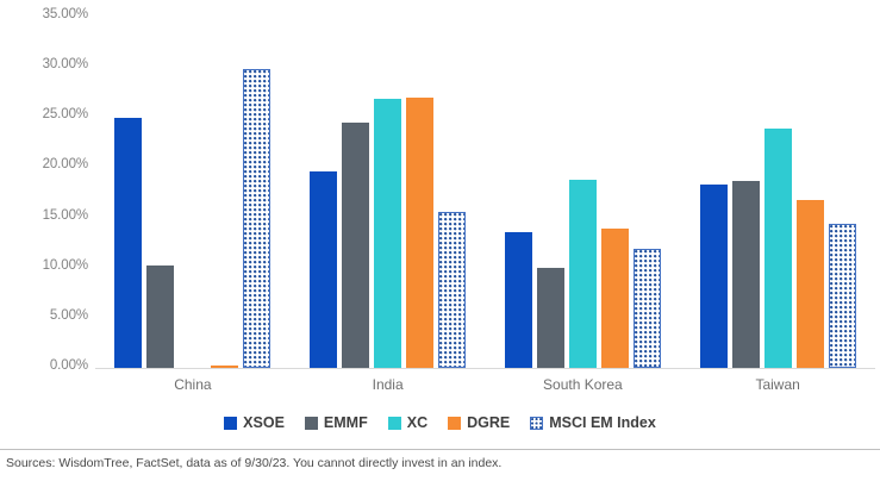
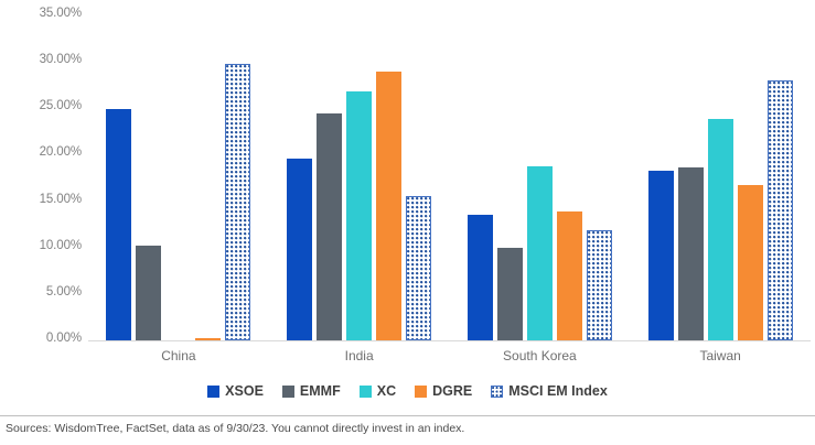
DGRE/India: 27% -> 29%
MSCI EM Index/Taiwan: 14% -> 28%
